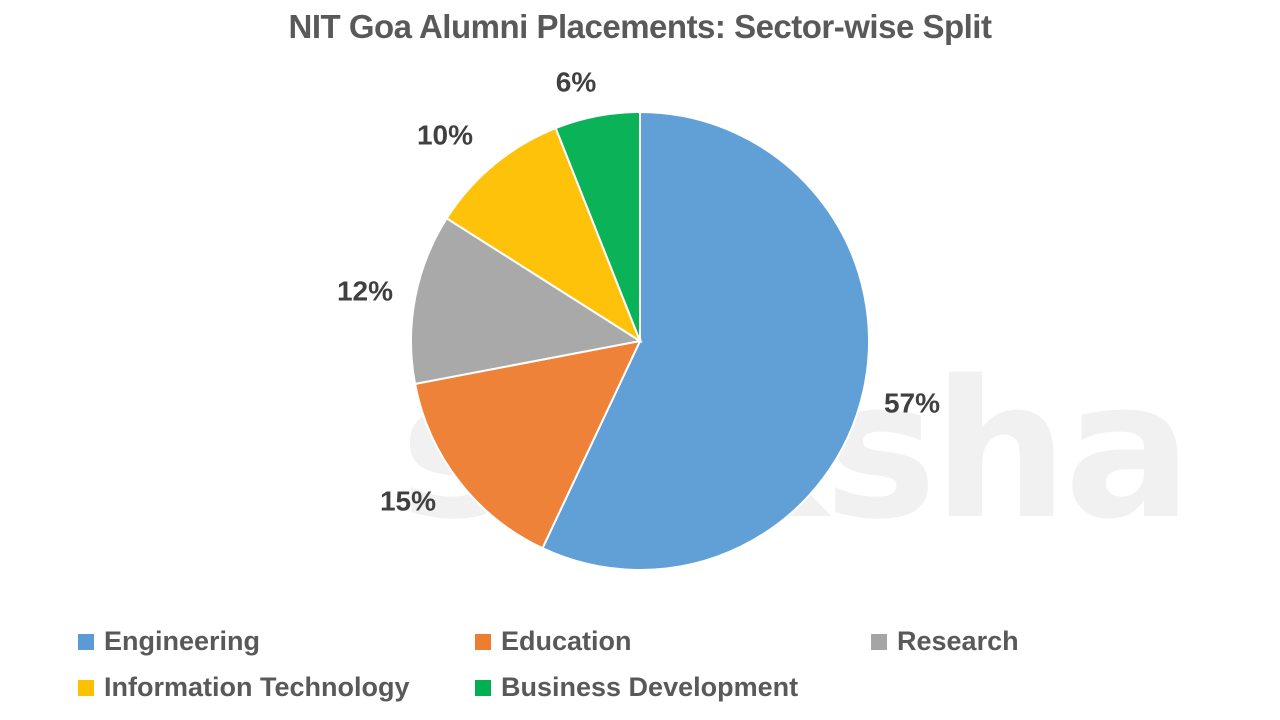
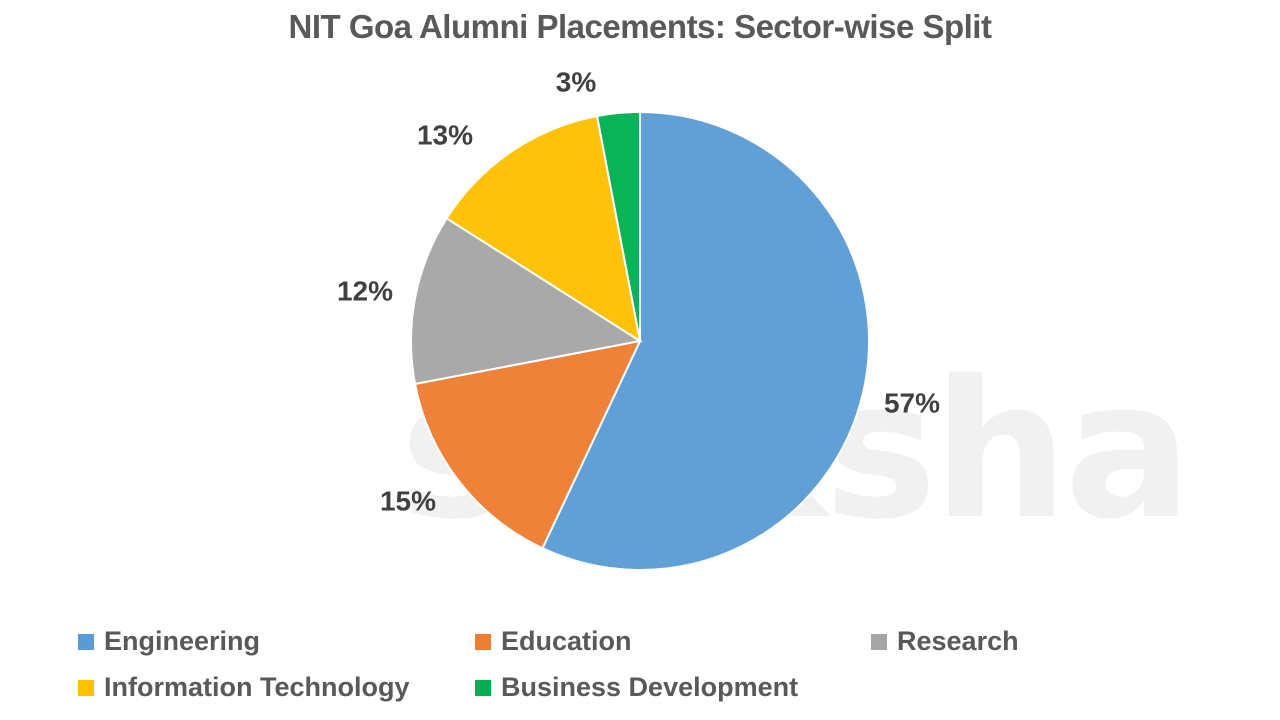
Information Technology: 10% -> 13%
Business Development: 6% -> 3%
